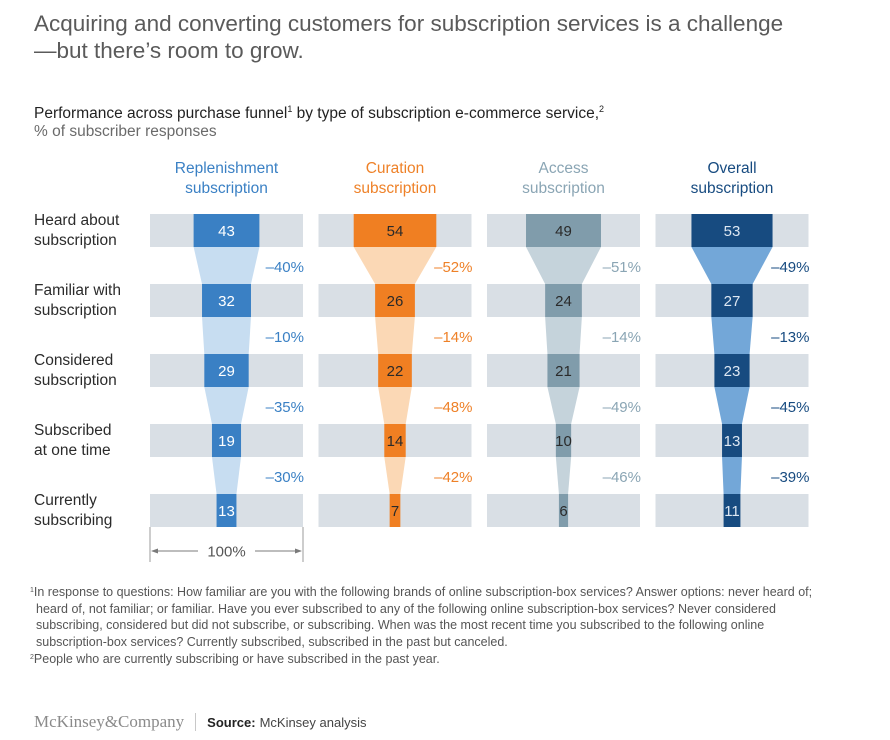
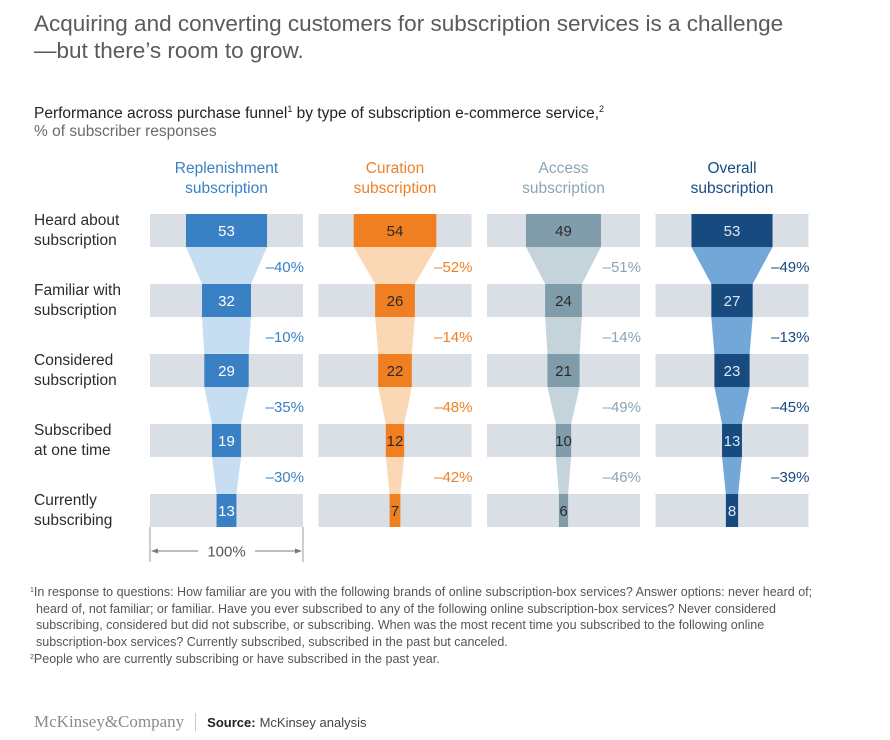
Replenishment subscription/Heard about subscription: 43 -> 53
Curation subscription/Subscribed at one time: 14 -> 12
Overall subscription/Currently subscribing: 11 -> 8
